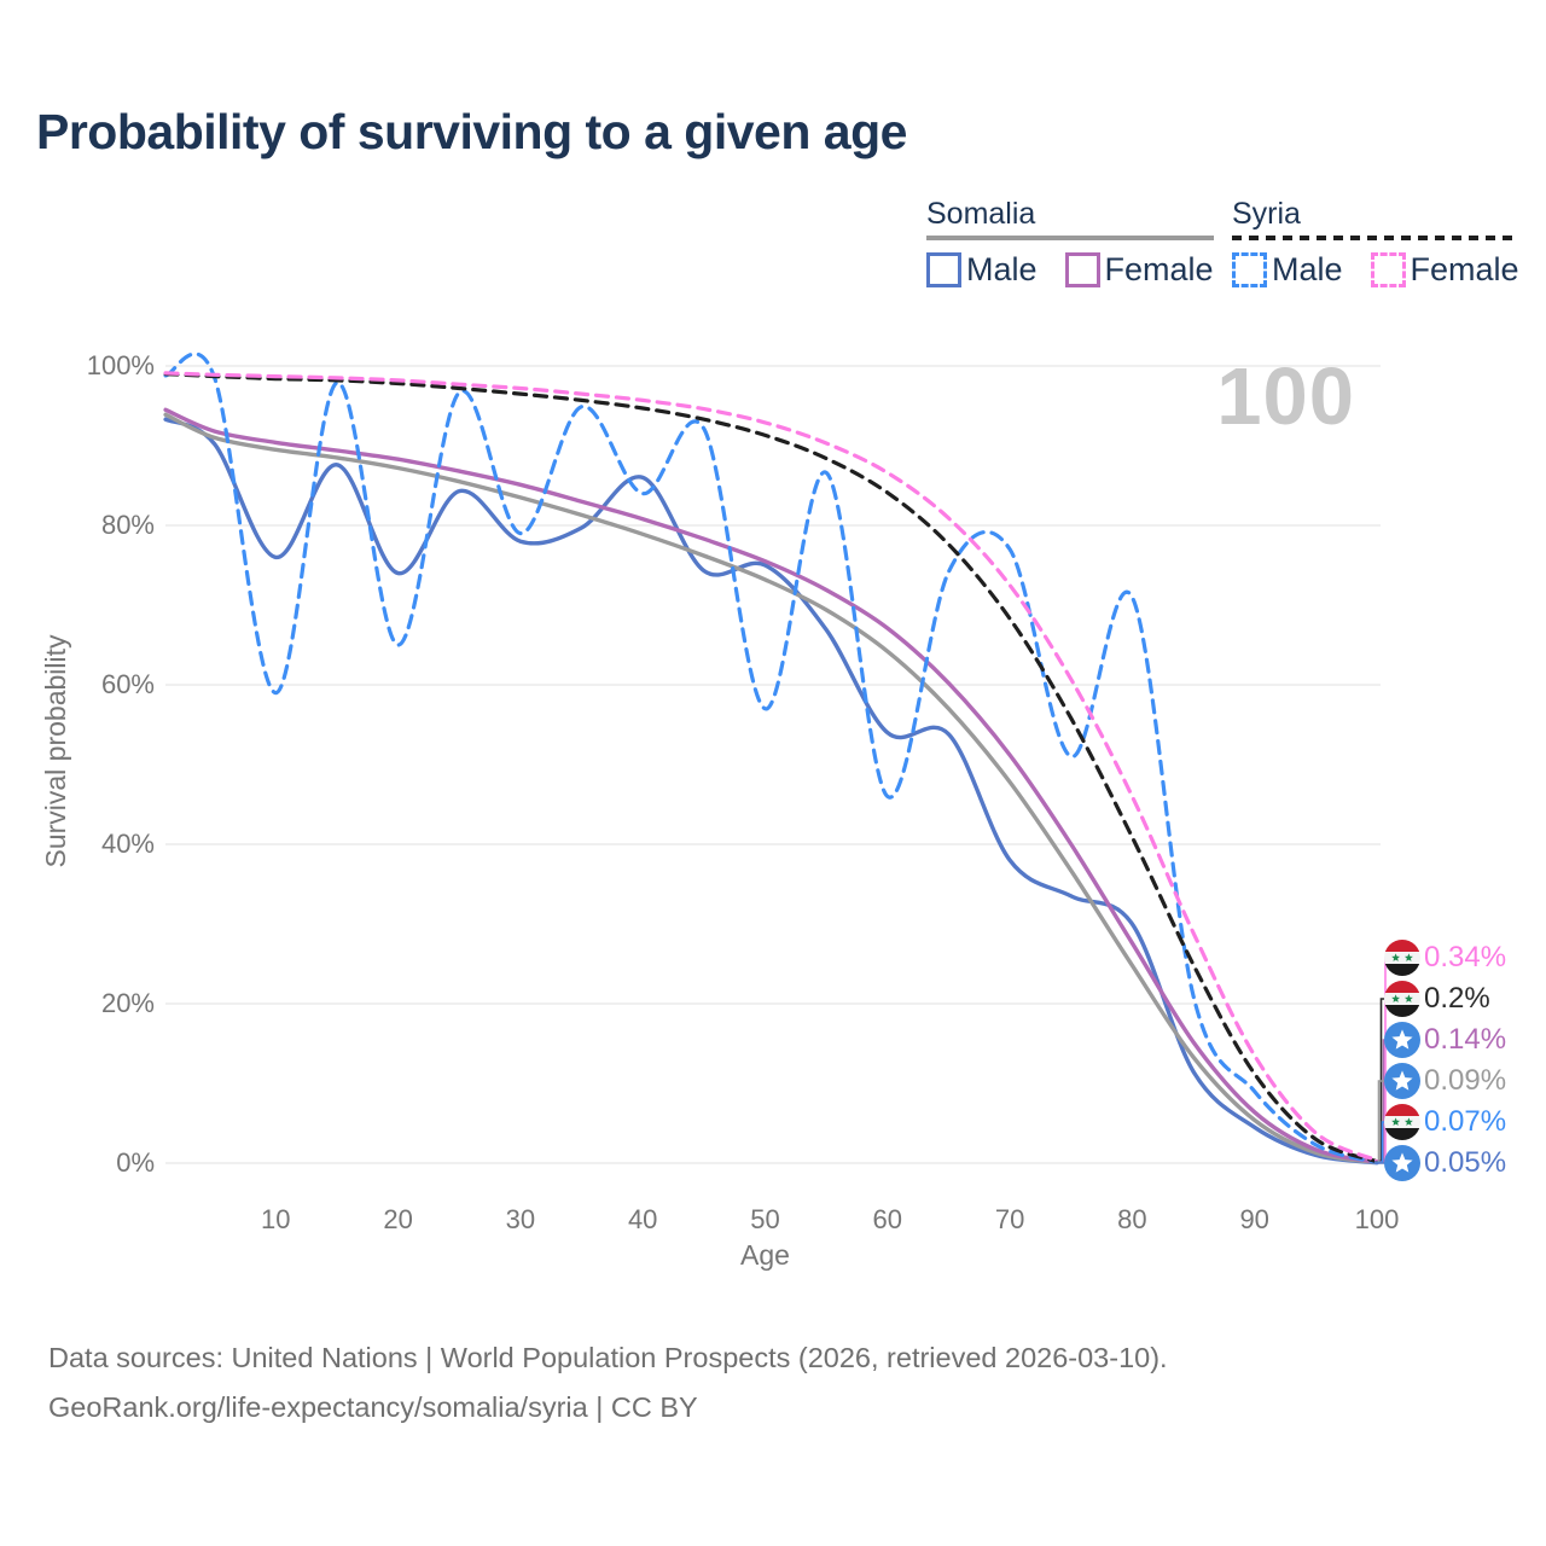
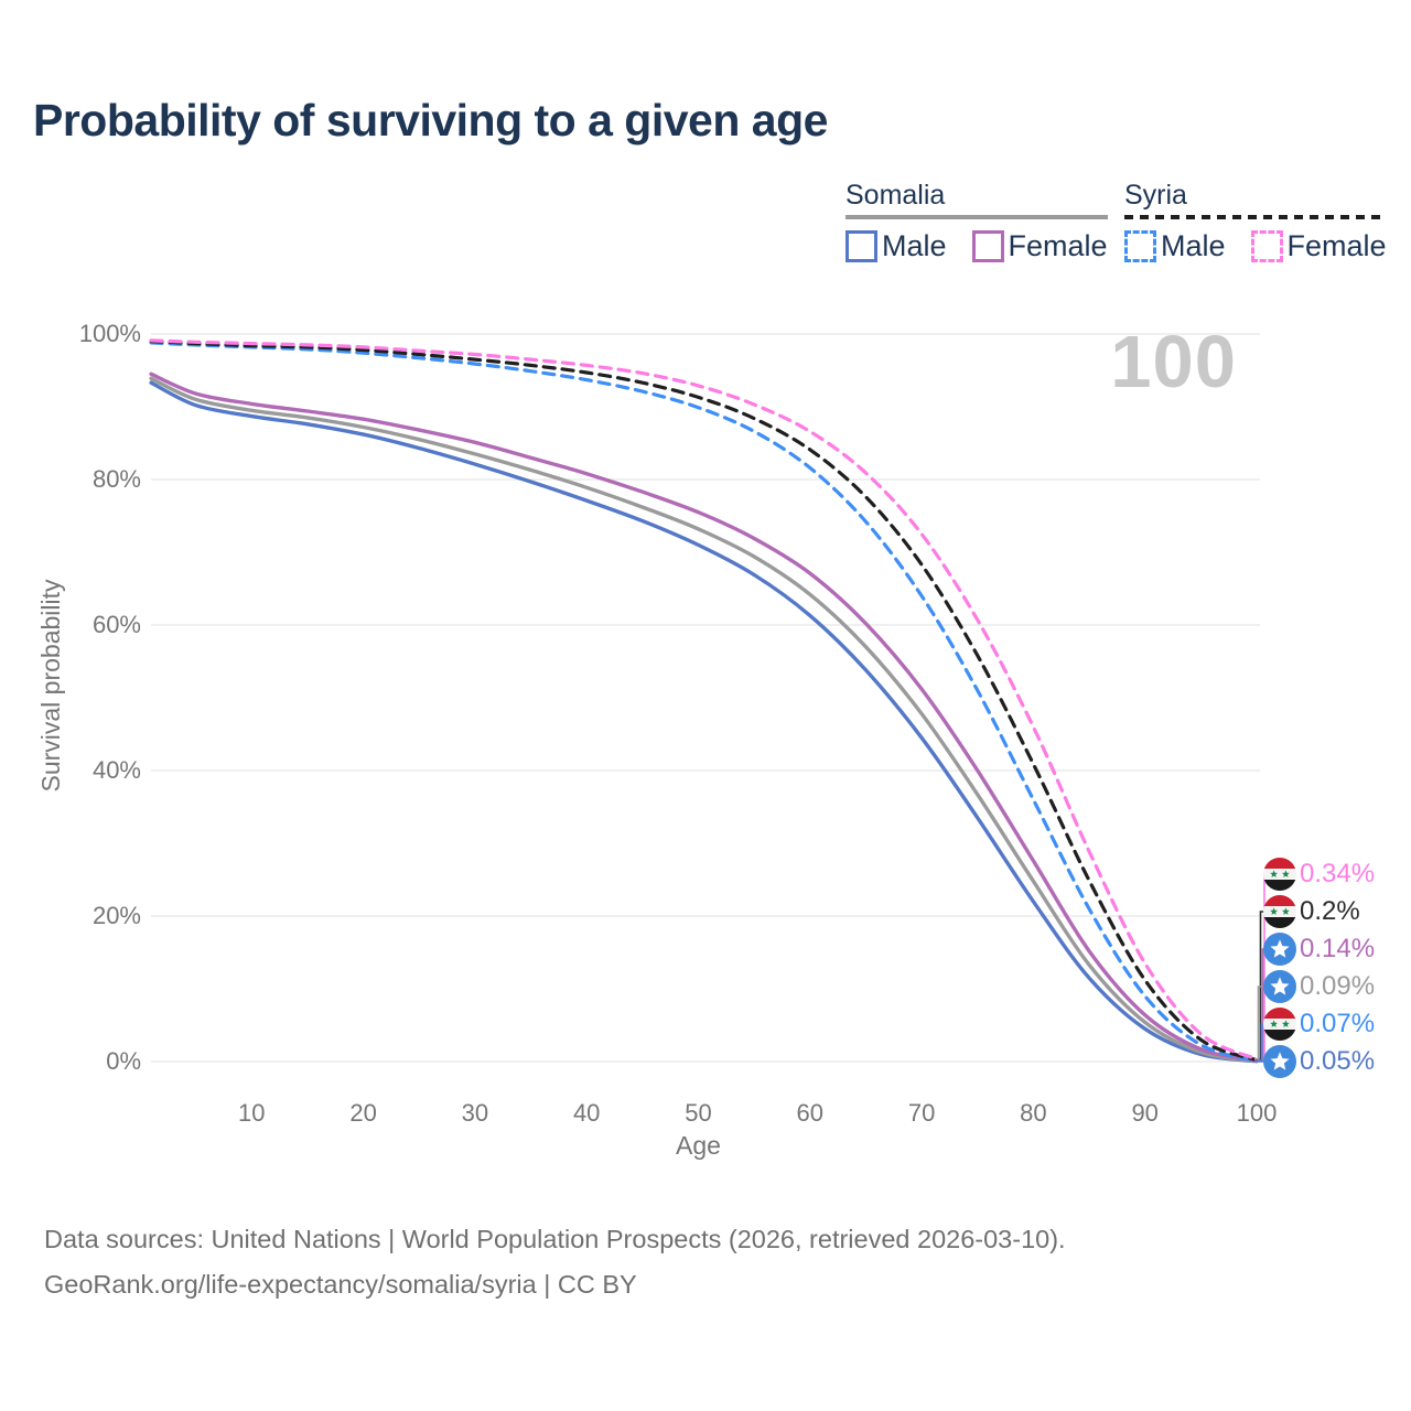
Somalia Male/10: 76% -> 89%
Syria Male/10: 59% -> 98%
Somalia Male/20: 74% -> 86%
Syria Male/20: 65% -> 97%
Somalia Male/30: 78% -> 82%
Syria Male/30: 79% -> 96%
Somalia Male/40: 86% -> 77%
Syria Male/40: 84% -> 94%
Somalia Male/50: 75% -> 71%
Syria Male/50: 57% -> 90%
Somalia Male/60: 54% -> 61%
Syria Male/60: 46% -> 82%
Somalia Male/70: 38% -> 44%
Syria Male/70: 77% -> 64%
Somalia Male/80: 30% -> 22%
Syria Male/80: 71% -> 36%
